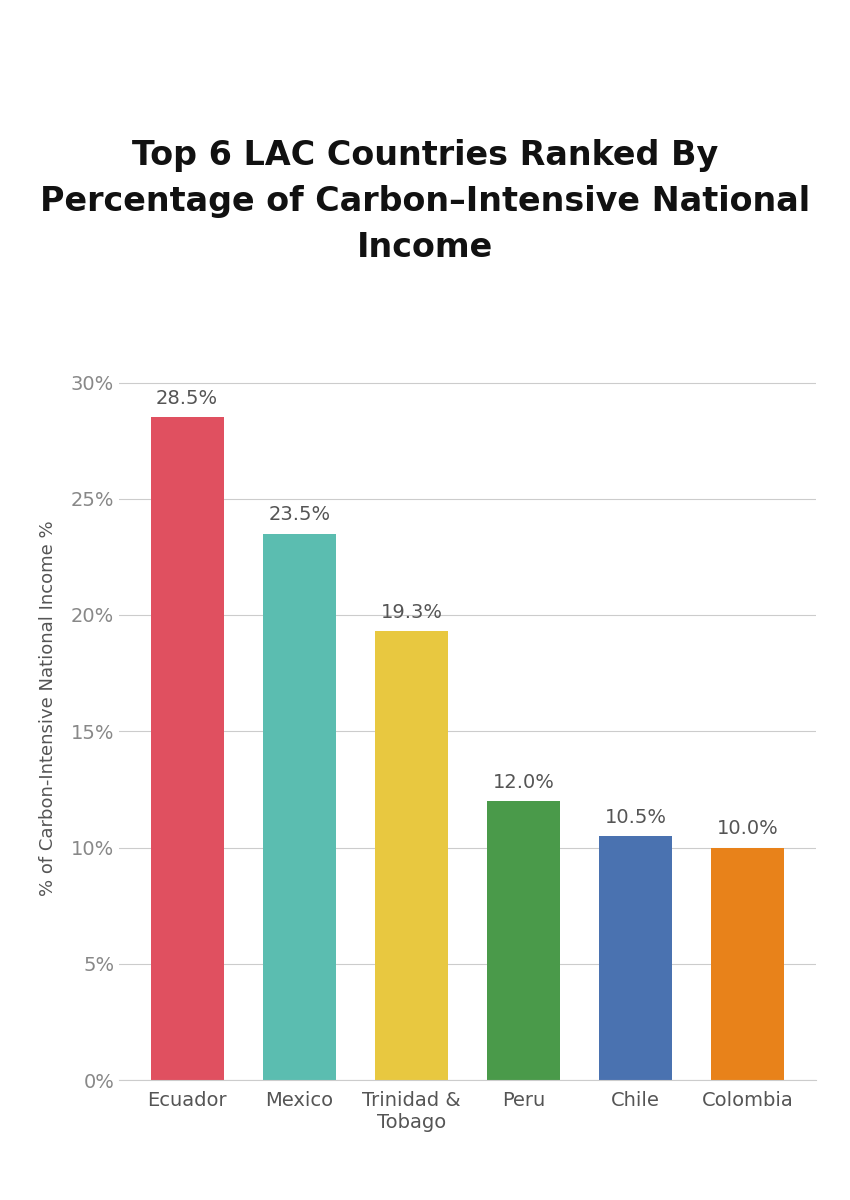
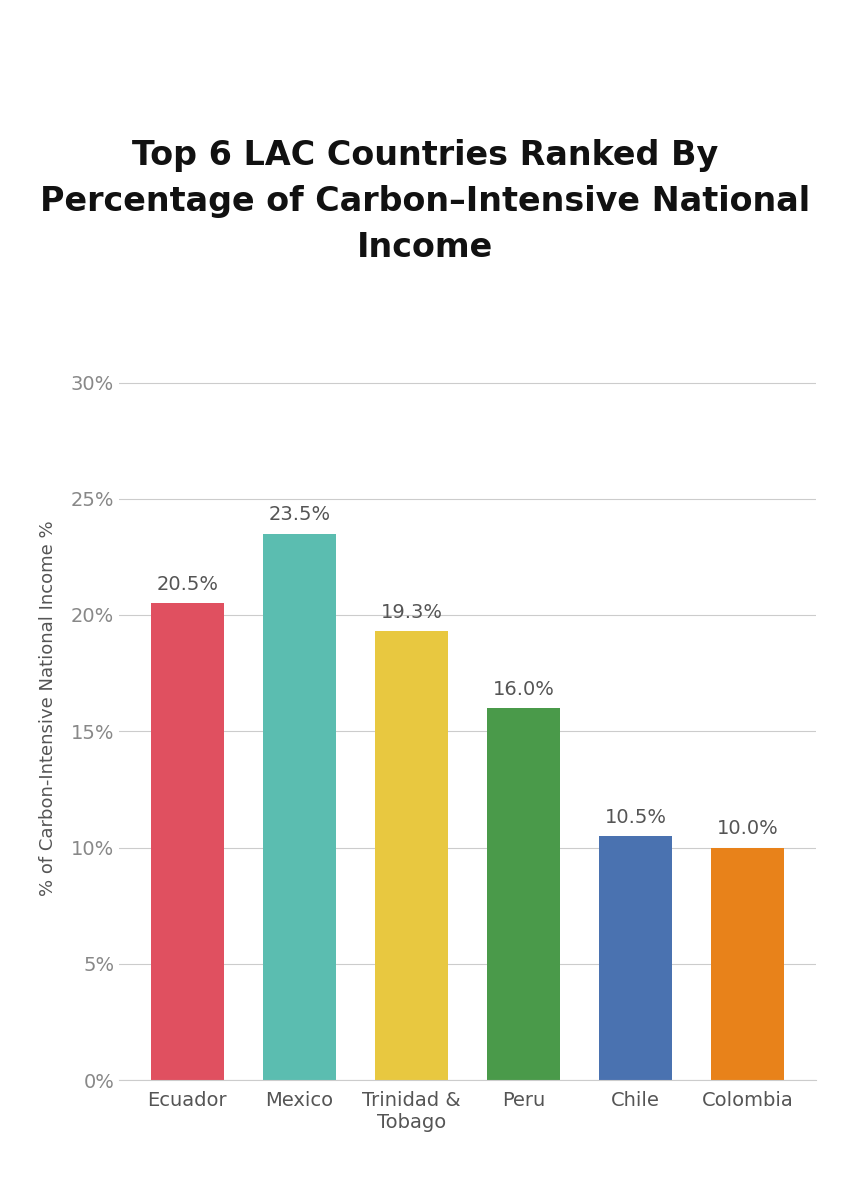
Ecuador: 28.5% -> 20.5%
Peru: 12.0% -> 16.0%
